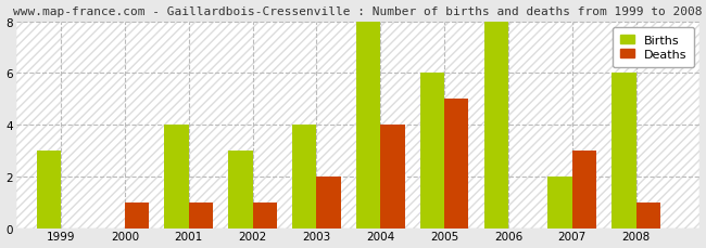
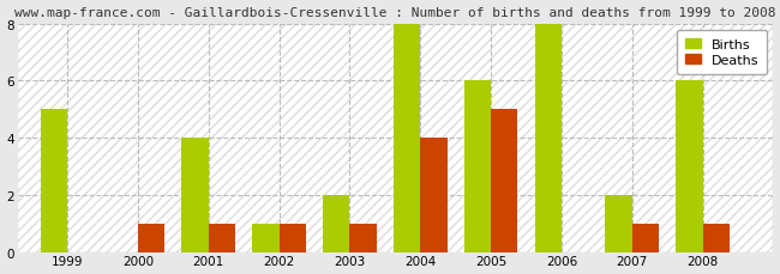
Births/1999: 3 -> 5
Births/2002: 3 -> 1
Births/2003: 4 -> 2
Deaths/2003: 2 -> 1
Deaths/2007: 3 -> 1
